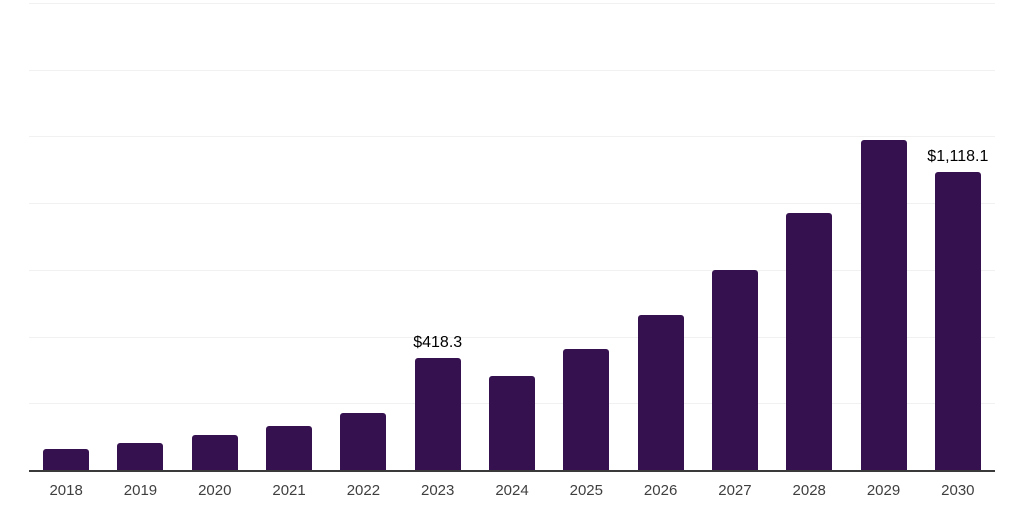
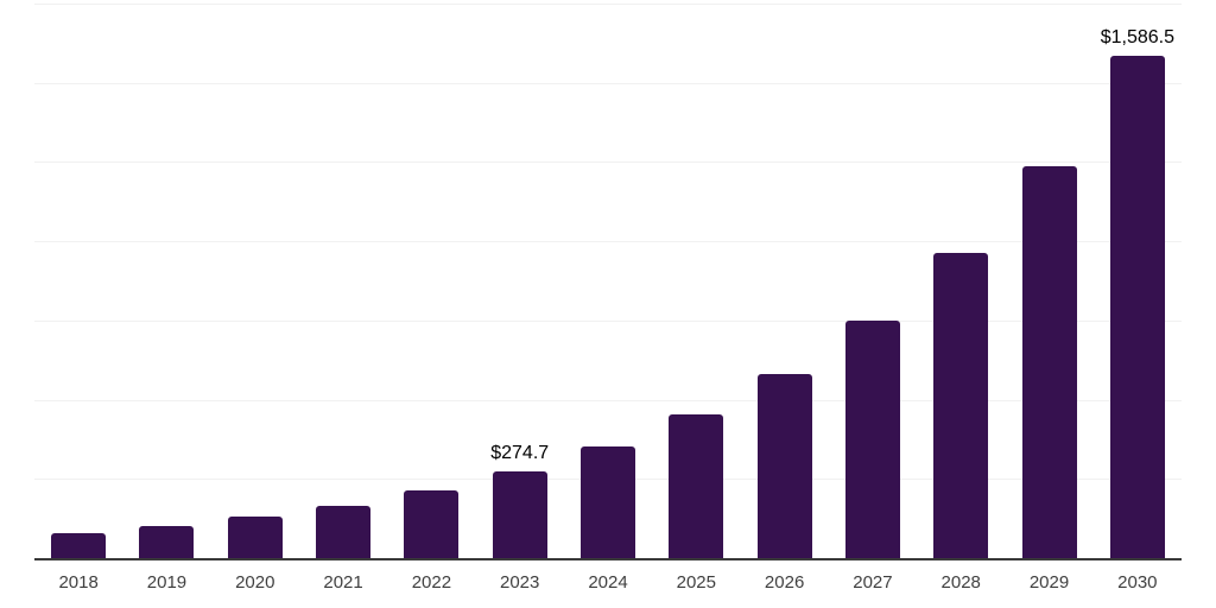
2023: $418.3 -> $274.7
2030: $1,118.1 -> $1,586.5
